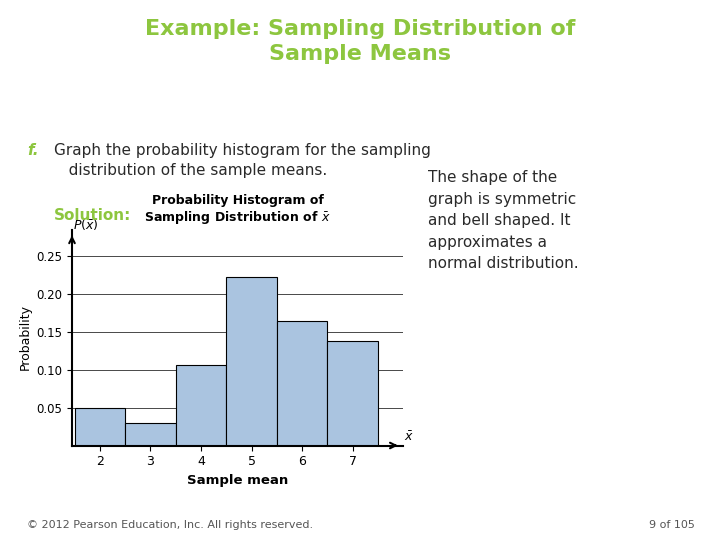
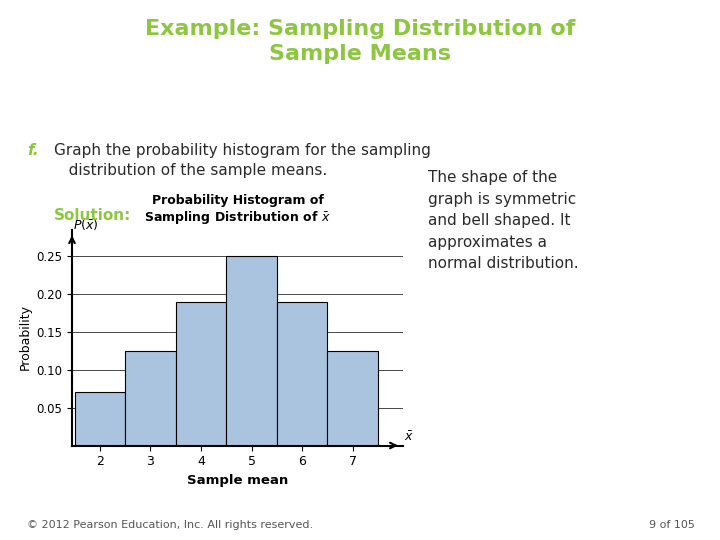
2: 0.050 -> 0.070
3: 0.030 -> 0.125
4: 0.106 -> 0.190
5: 0.222 -> 0.250
6: 0.164 -> 0.190
7: 0.138 -> 0.125
